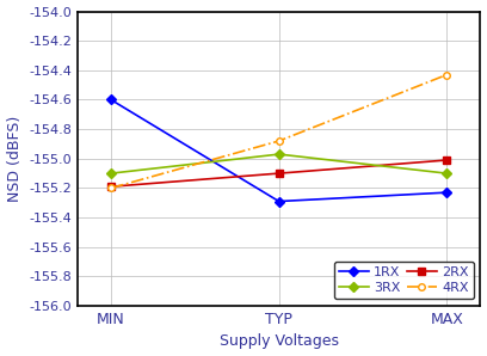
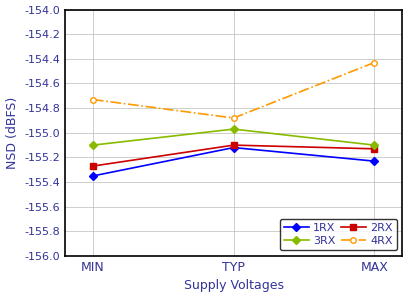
1RX/MIN: -154.60 -> -155.35
2RX/MIN: -155.19 -> -155.27
4RX/MIN: -155.20 -> -154.73
1RX/TYP: -155.29 -> -155.12
2RX/MAX: -155.01 -> -155.13
